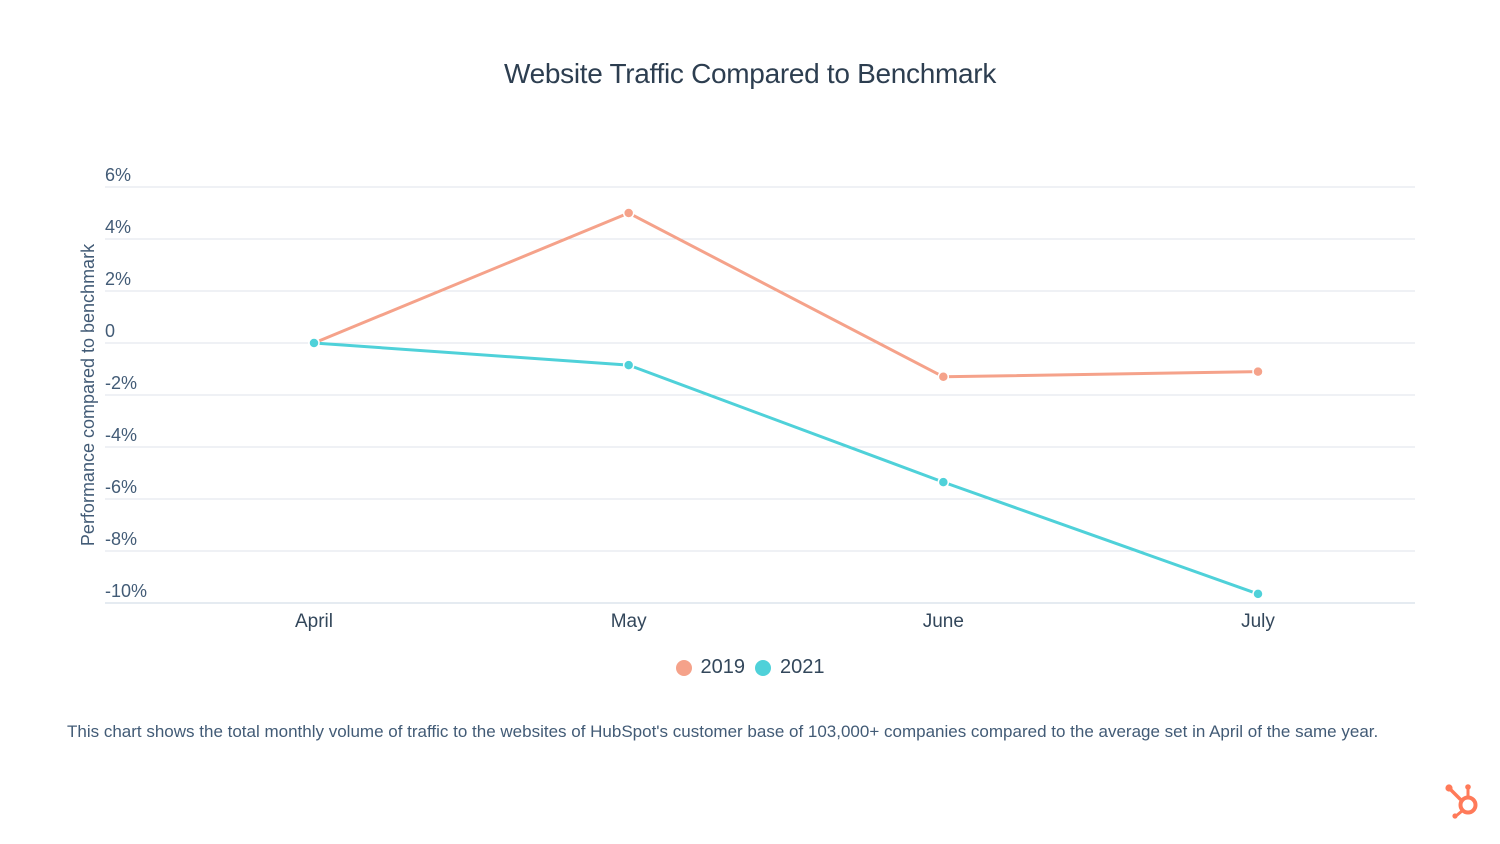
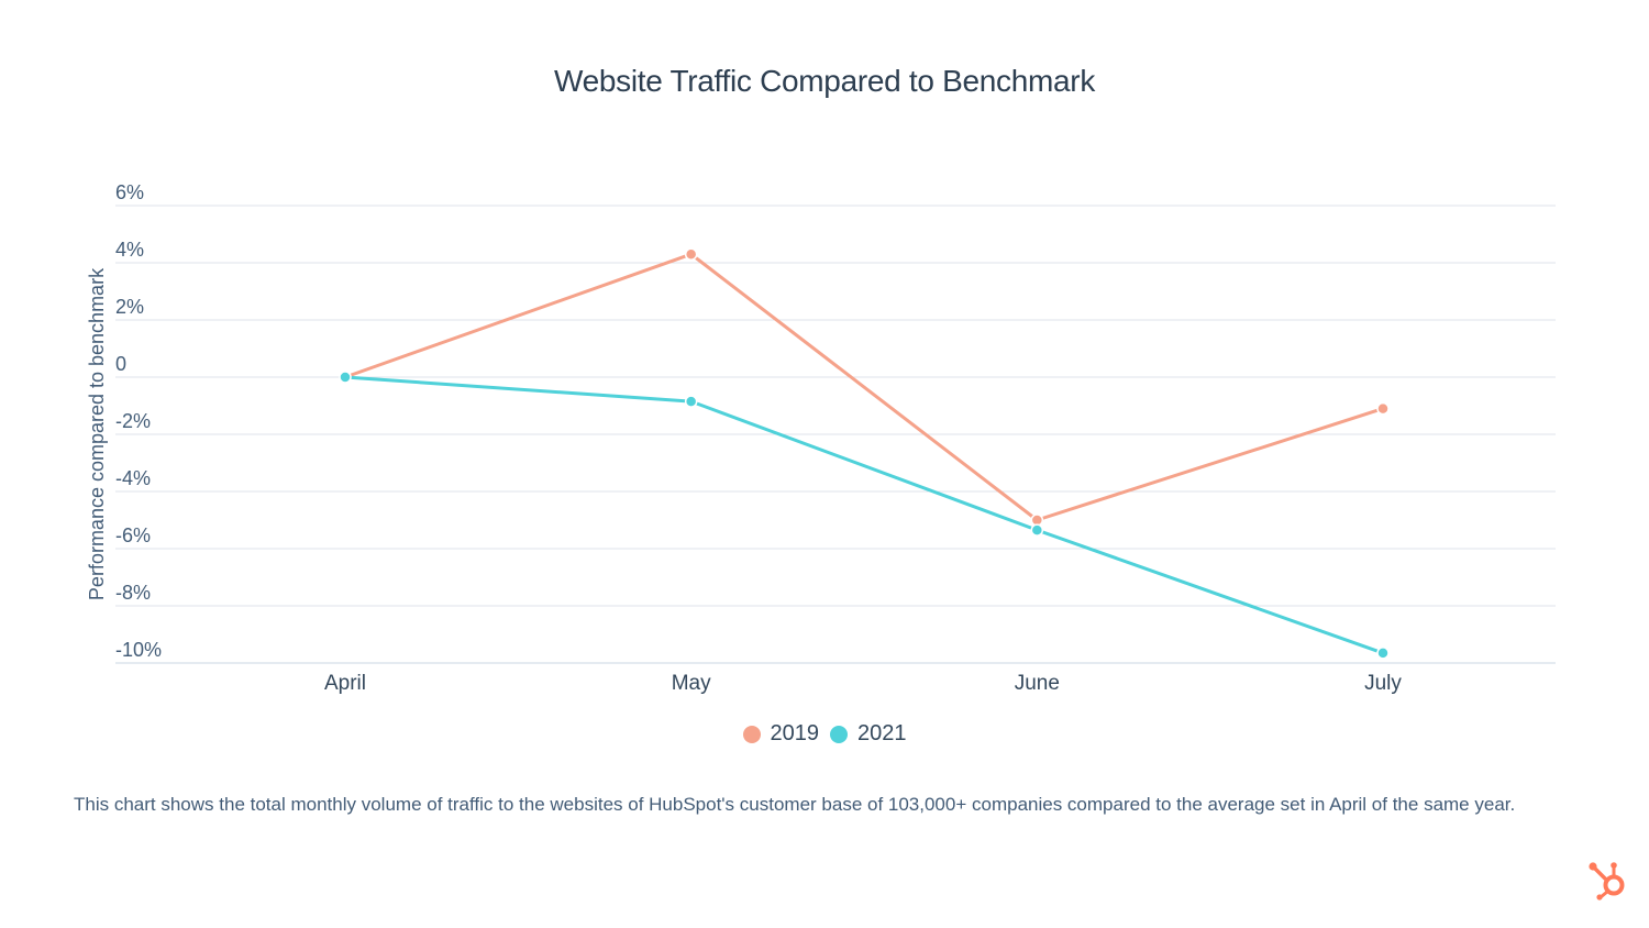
2019/May: 5.0% -> 4.3%
2019/June: -1.3% -> -5.0%
